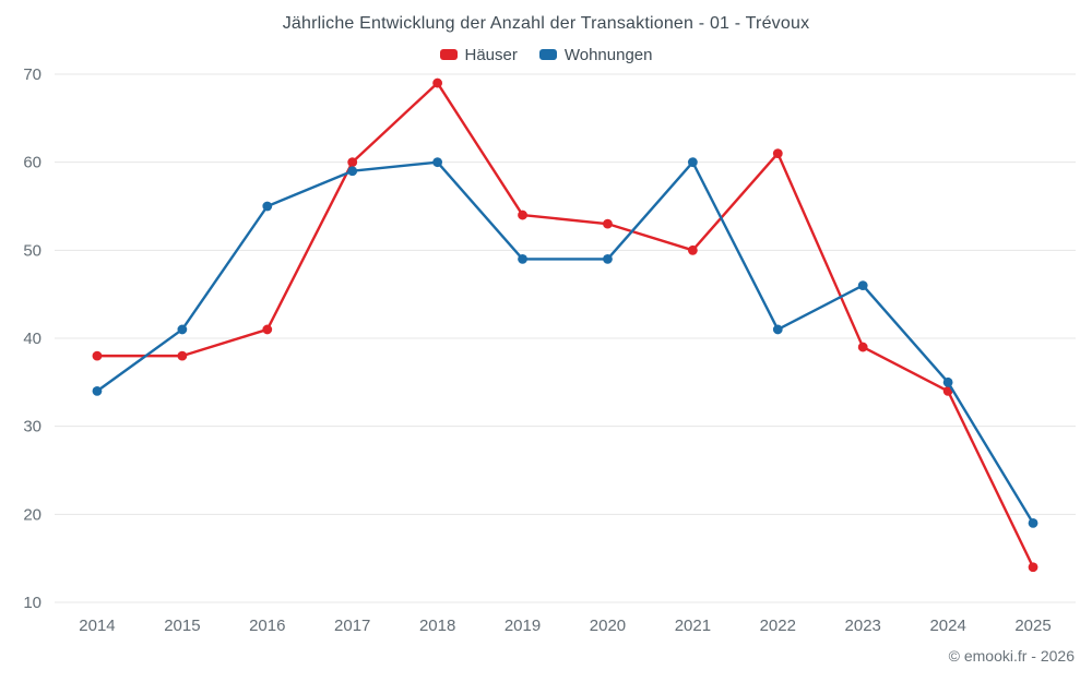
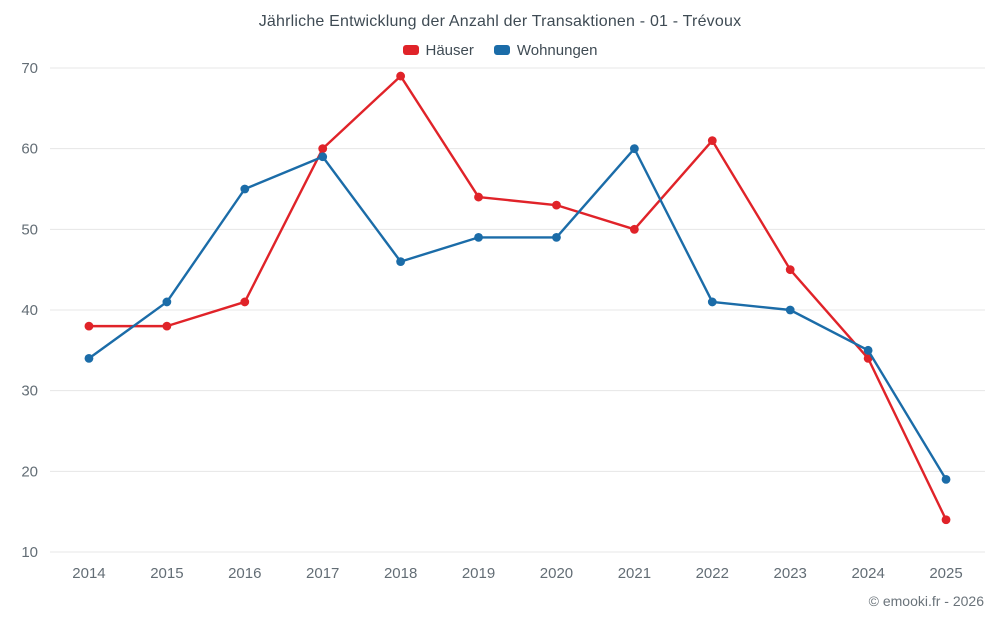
Wohnungen/2018: 60 -> 46
Häuser/2023: 39 -> 45
Wohnungen/2023: 46 -> 40
